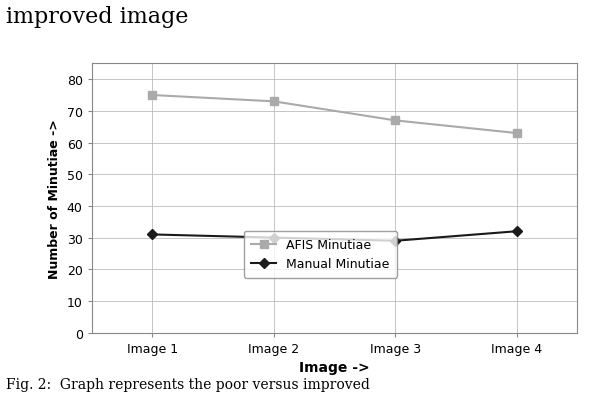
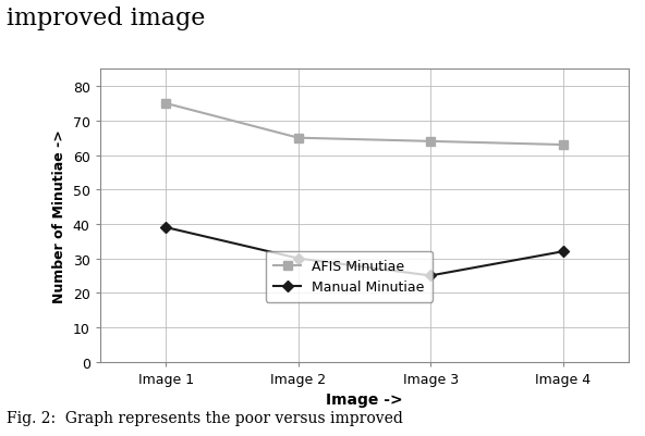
Manual Minutiae/Image 1: 31 -> 39
AFIS Minutiae/Image 2: 73 -> 65
AFIS Minutiae/Image 3: 67 -> 64
Manual Minutiae/Image 3: 29 -> 25
